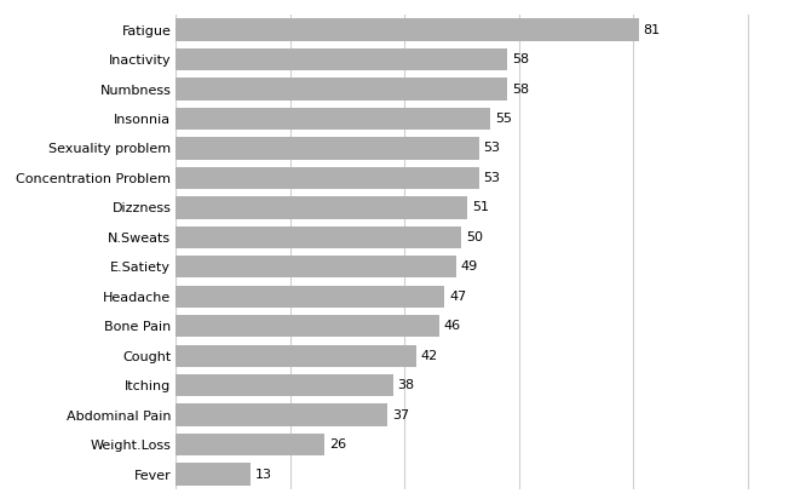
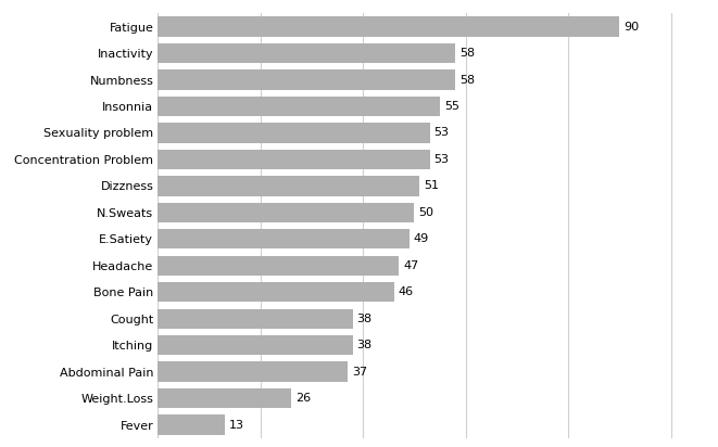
Fatigue: 81 -> 90
Cought: 42 -> 38
